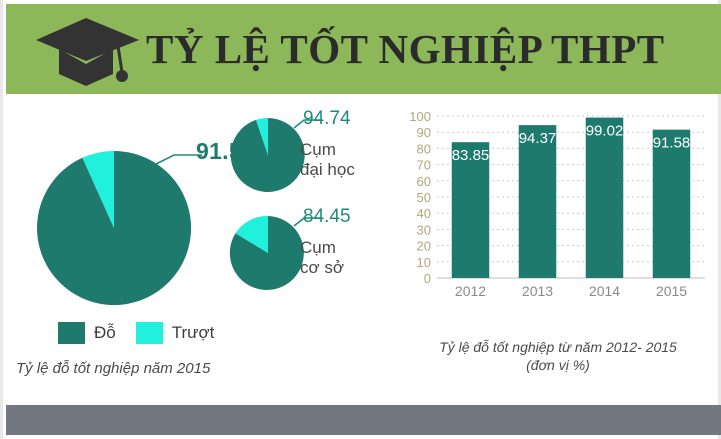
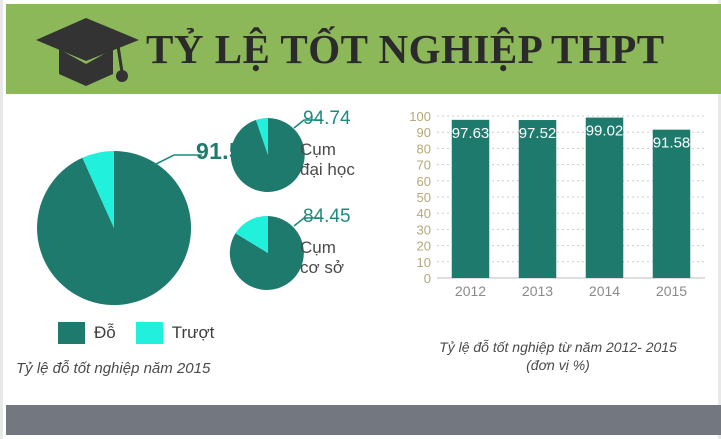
2012: 83.85 -> 97.63
2013: 94.37 -> 97.52
